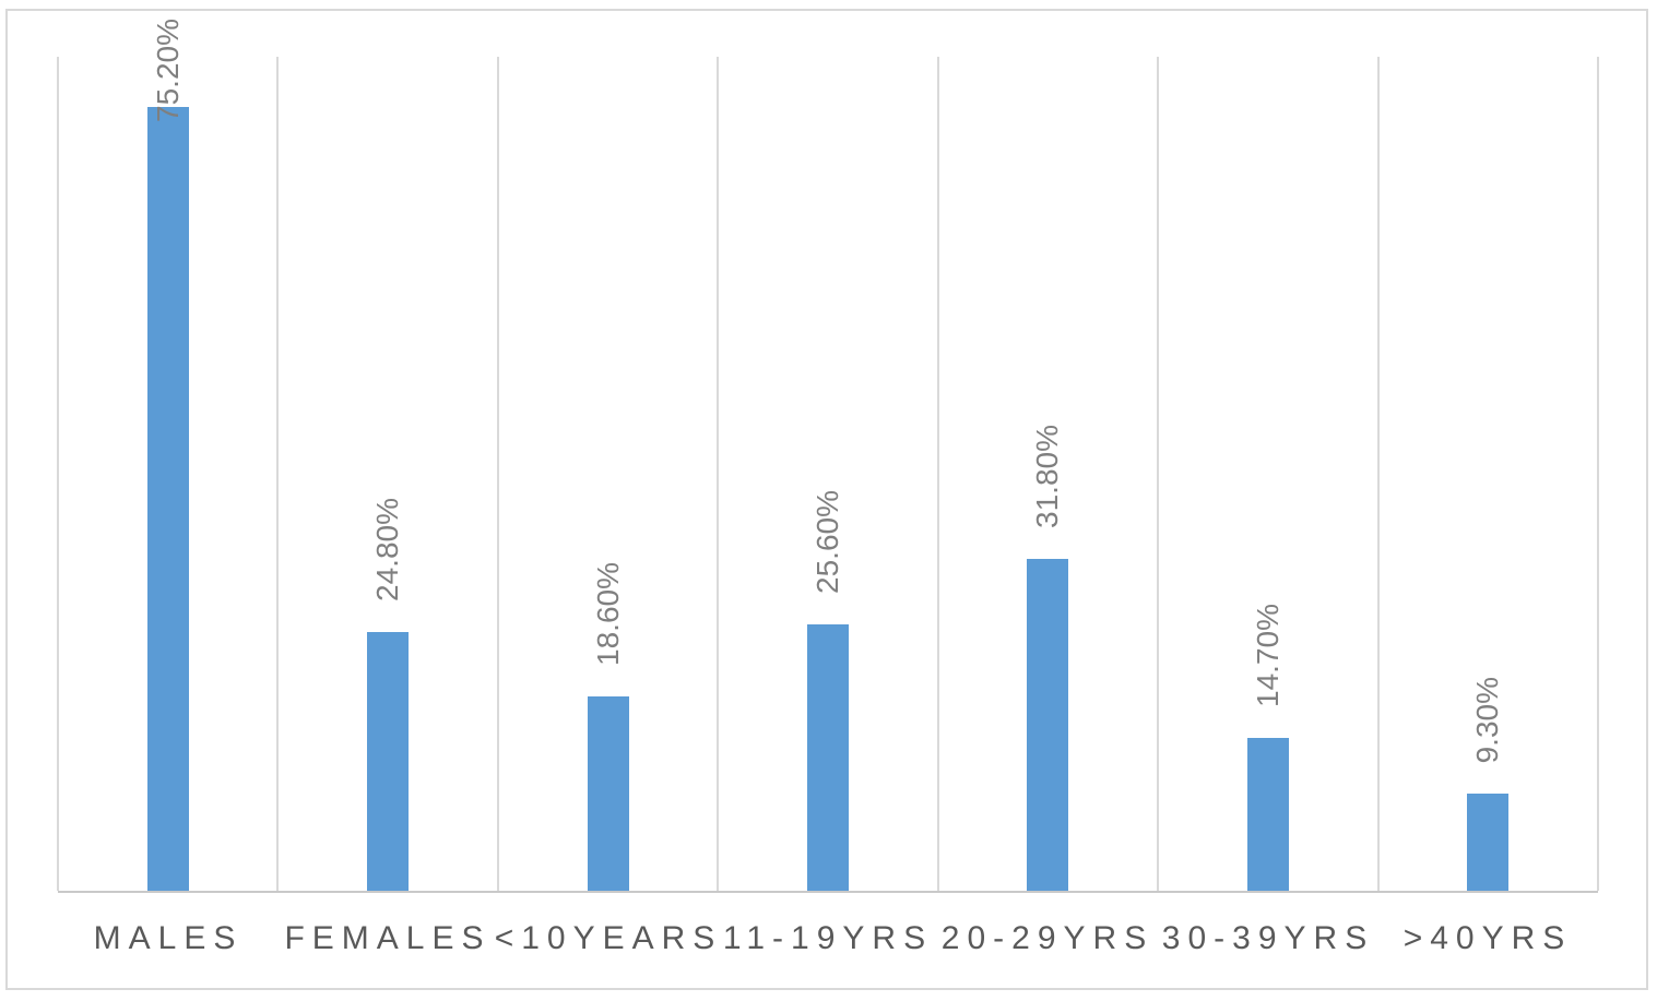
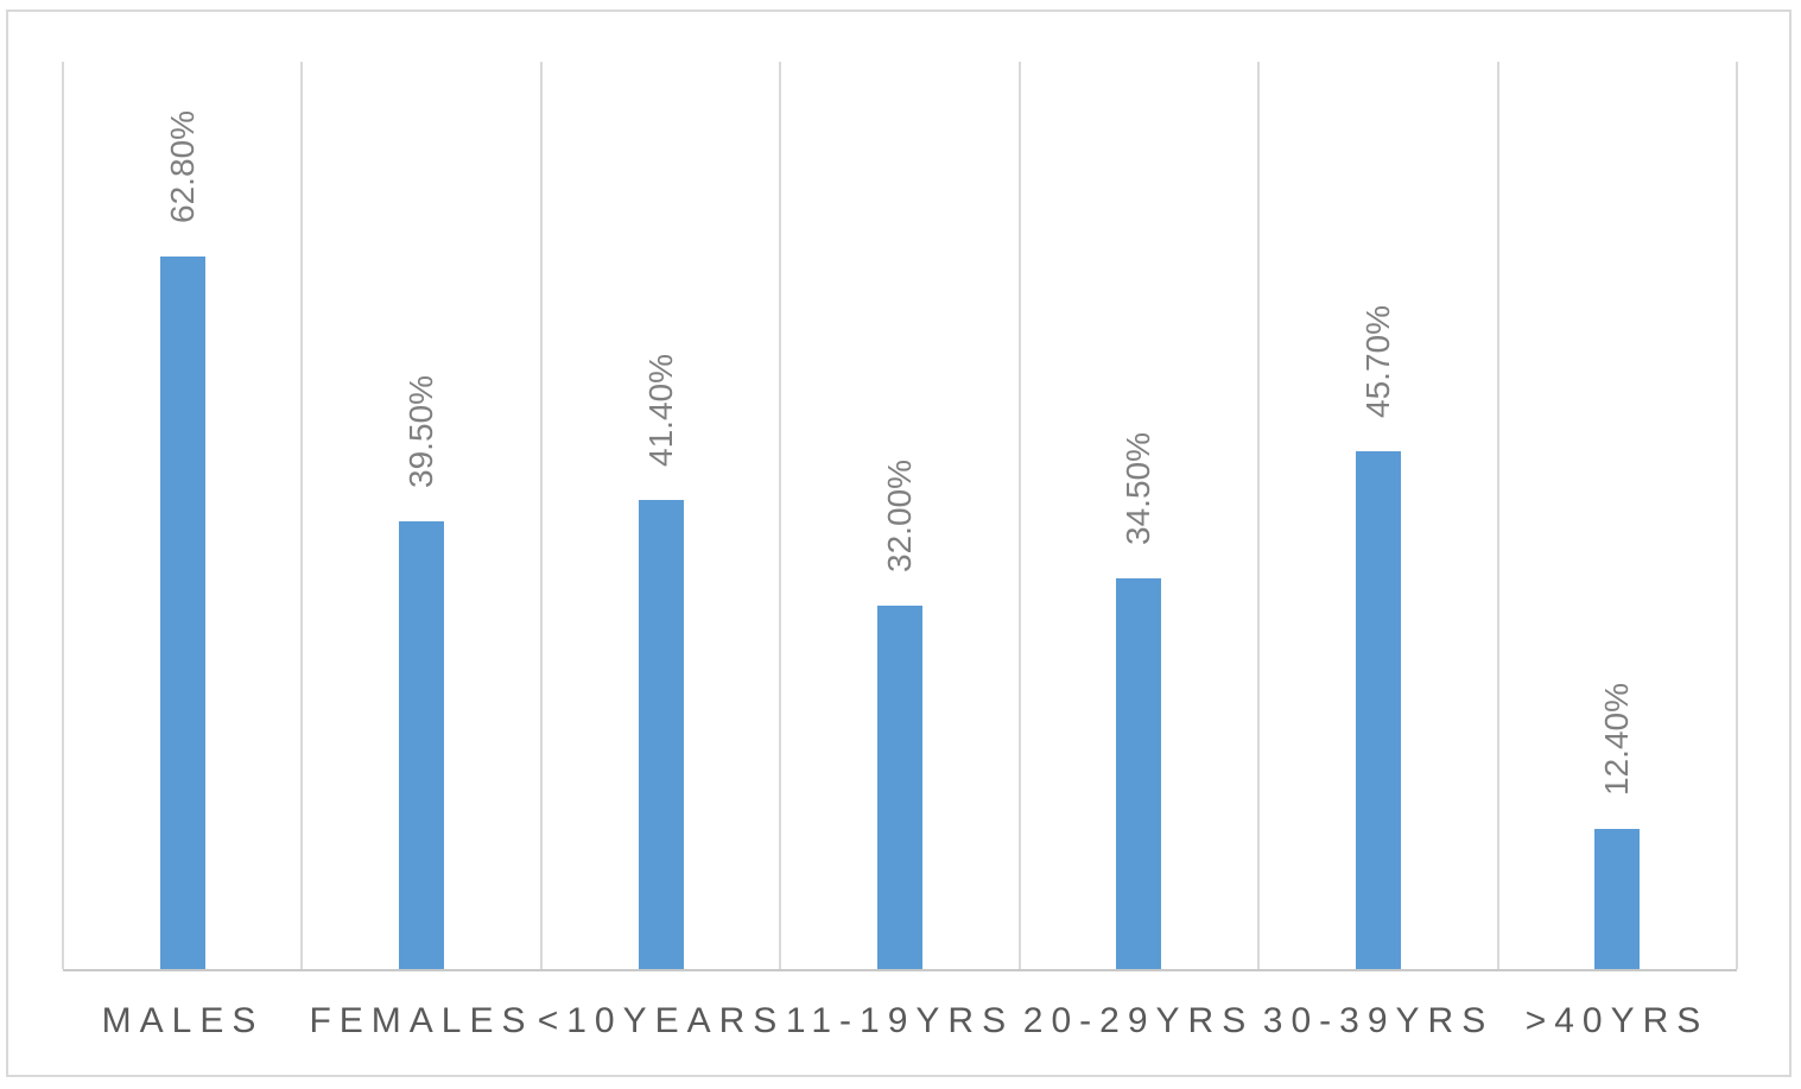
MALES: 75.20% -> 62.80%
FEMALES: 24.80% -> 39.50%
<10YEARS: 18.60% -> 41.40%
11-19YRS: 25.60% -> 32.00%
20-29YRS: 31.80% -> 34.50%
30-39YRS: 14.70% -> 45.70%
>40YRS: 9.30% -> 12.40%
